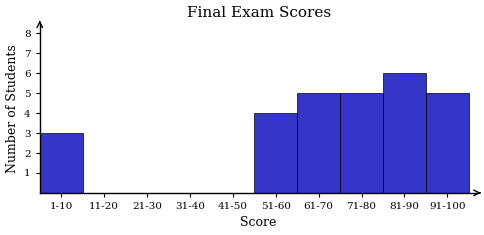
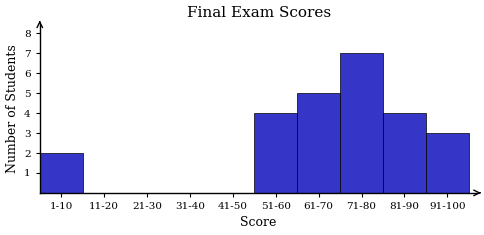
1-10: 3 -> 2
71-80: 5 -> 7
81-90: 6 -> 4
91-100: 5 -> 3
